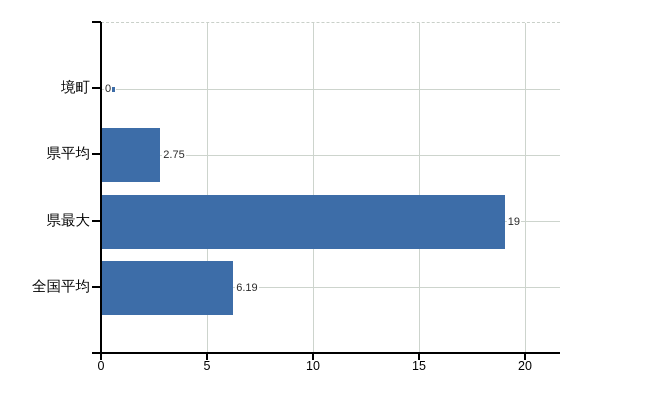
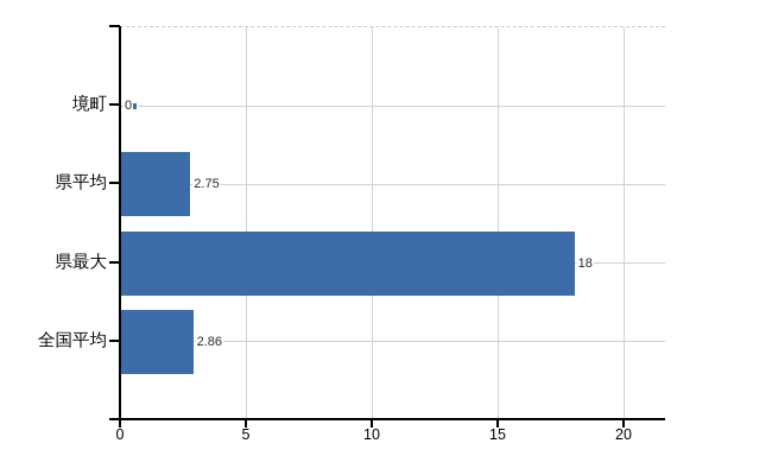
県最大: 19 -> 18
全国平均: 6.19 -> 2.86
